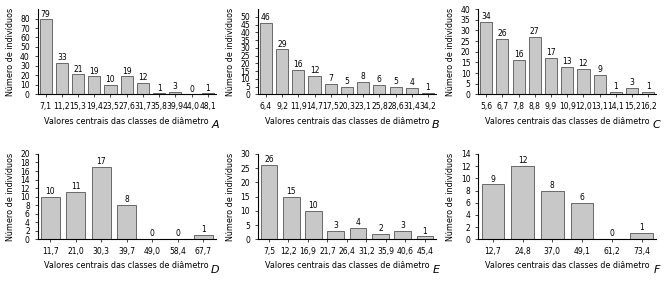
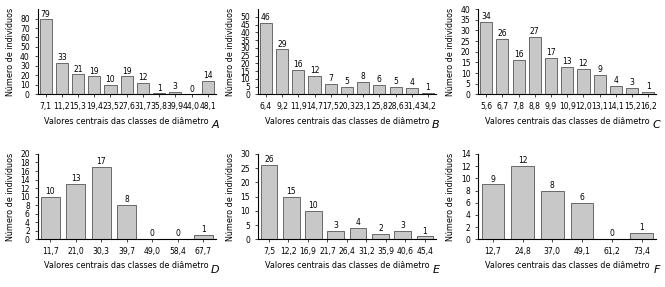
48,1: 1 -> 14
14,1: 1 -> 4
21,0: 11 -> 13
